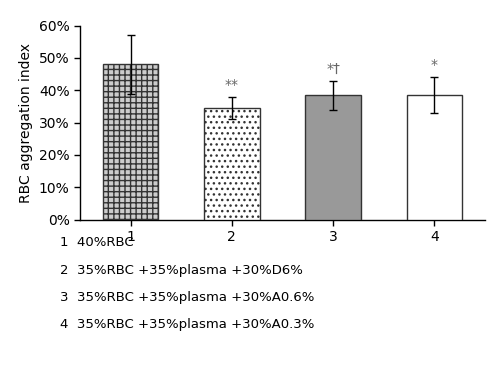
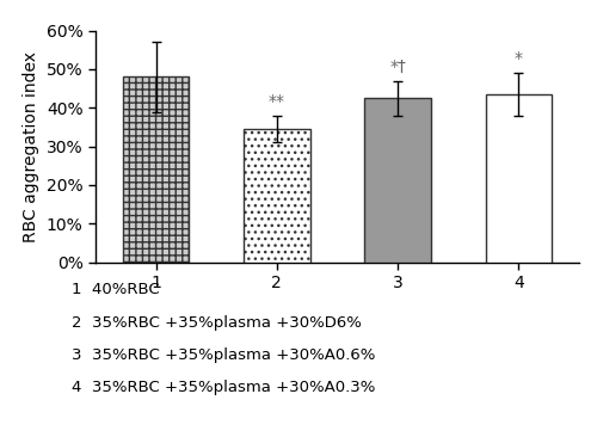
3: 38.5% -> 42.5%
4: 38.5% -> 43.5%
